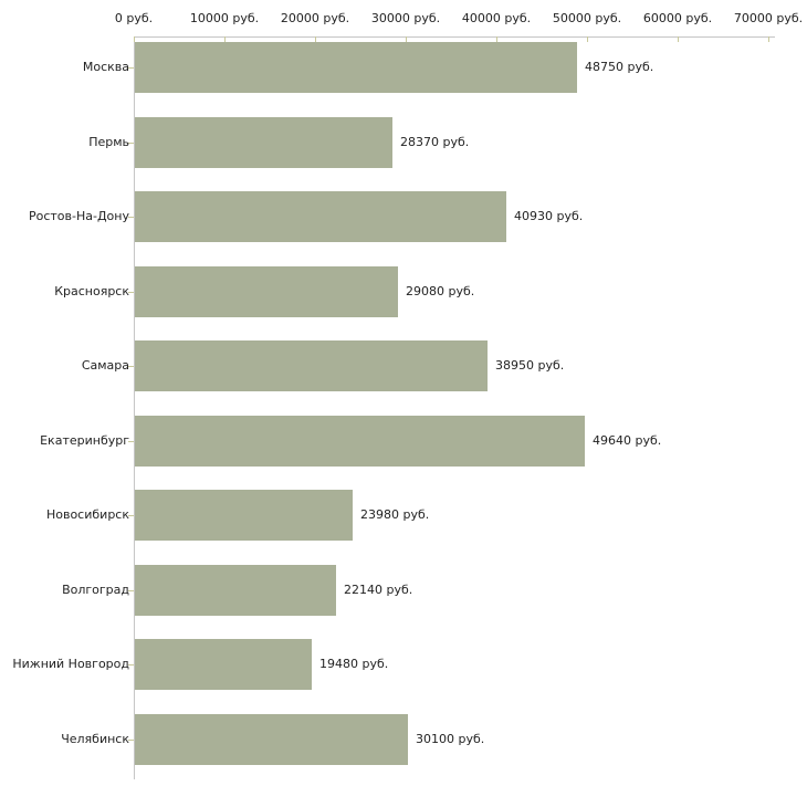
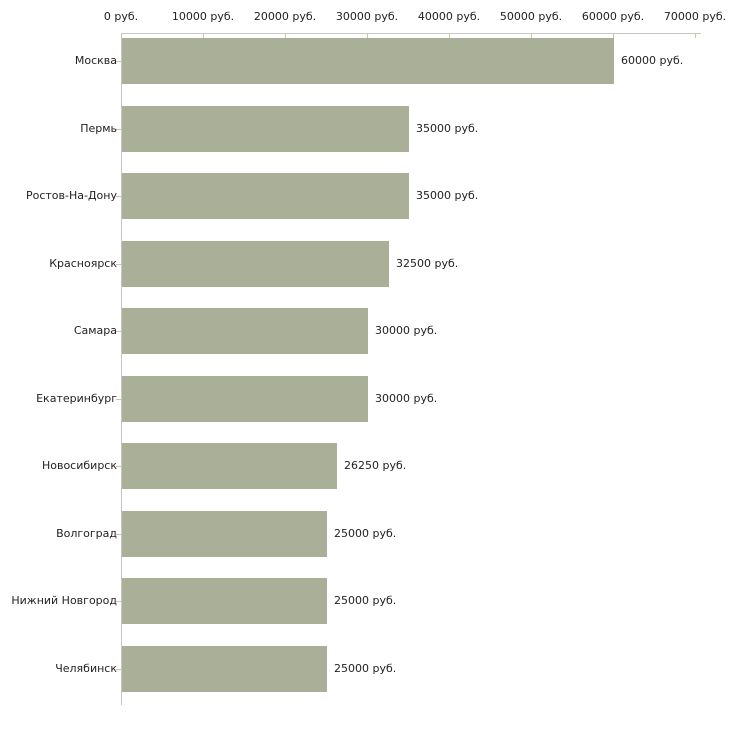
Москва: 48750 -> 60000
Пермь: 28370 -> 35000
Ростов-На-Дону: 40930 -> 35000
Красноярск: 29080 -> 32500
Самара: 38950 -> 30000
Екатеринбург: 49640 -> 30000
Новосибирск: 23980 -> 26250
Волгоград: 22140 -> 25000
Нижний Новгород: 19480 -> 25000
Челябинск: 30100 -> 25000
